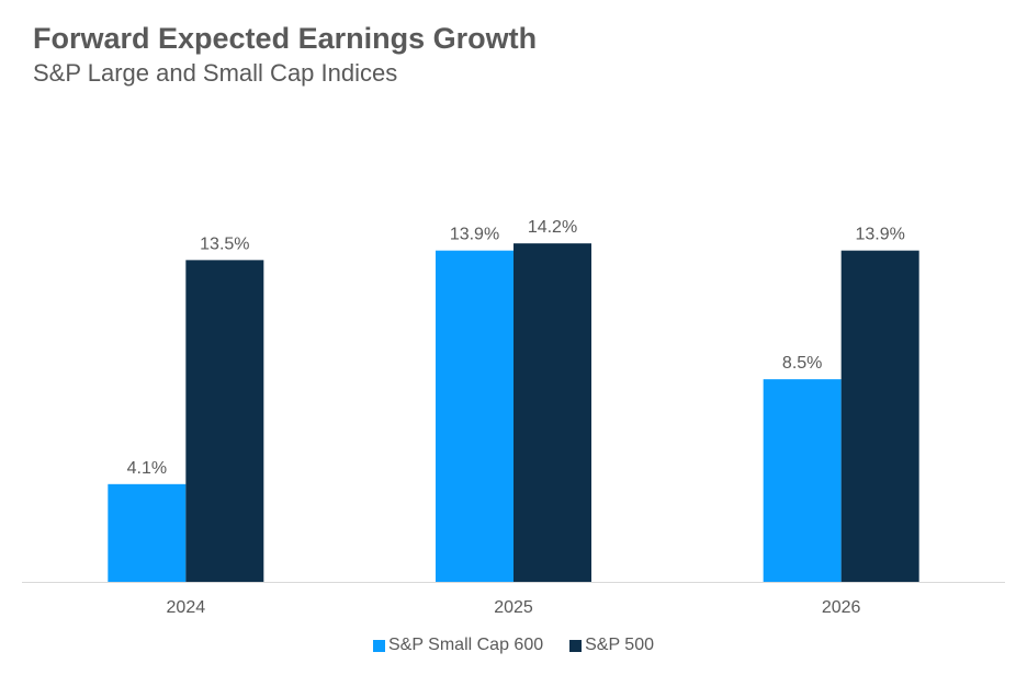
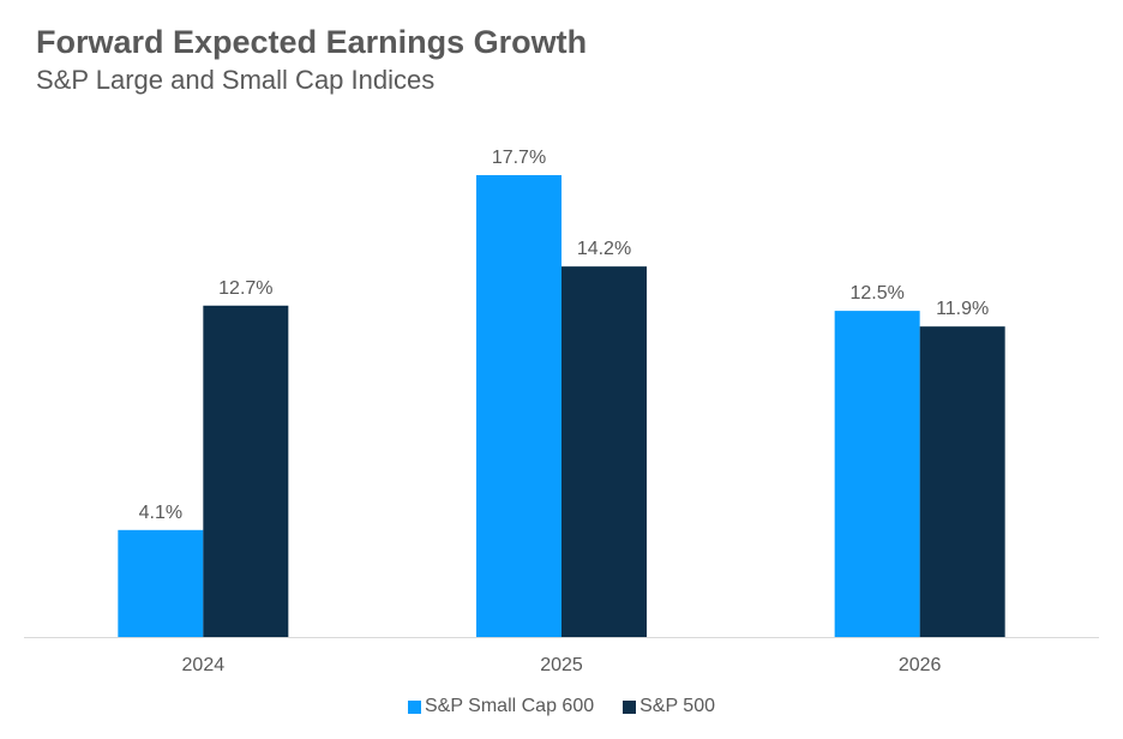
S&P 500/2024: 13.5% -> 12.7%
S&P Small Cap 600/2025: 13.9% -> 17.7%
S&P Small Cap 600/2026: 8.5% -> 12.5%
S&P 500/2026: 13.9% -> 11.9%
